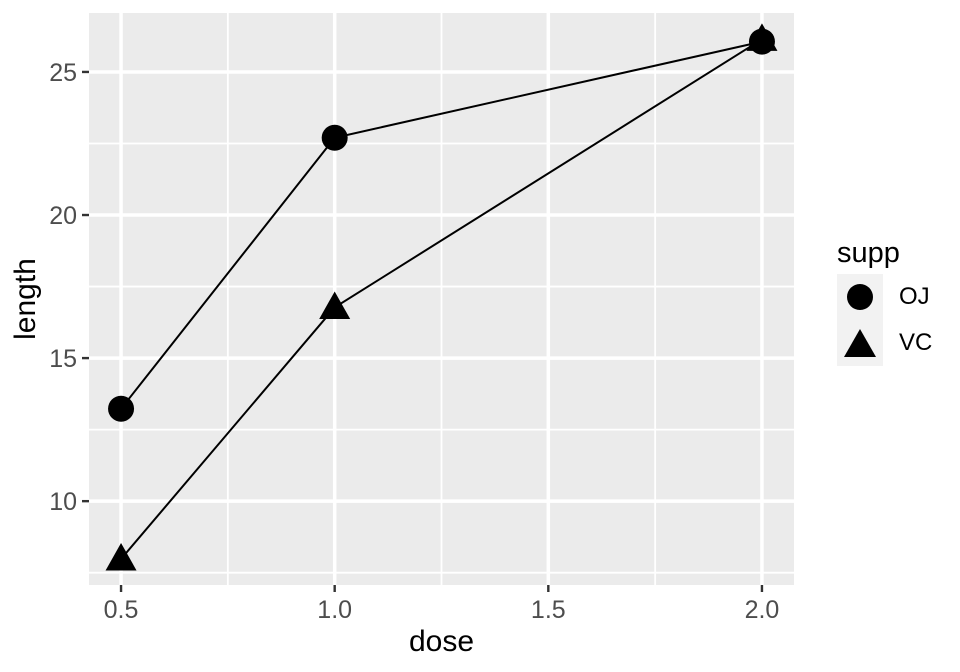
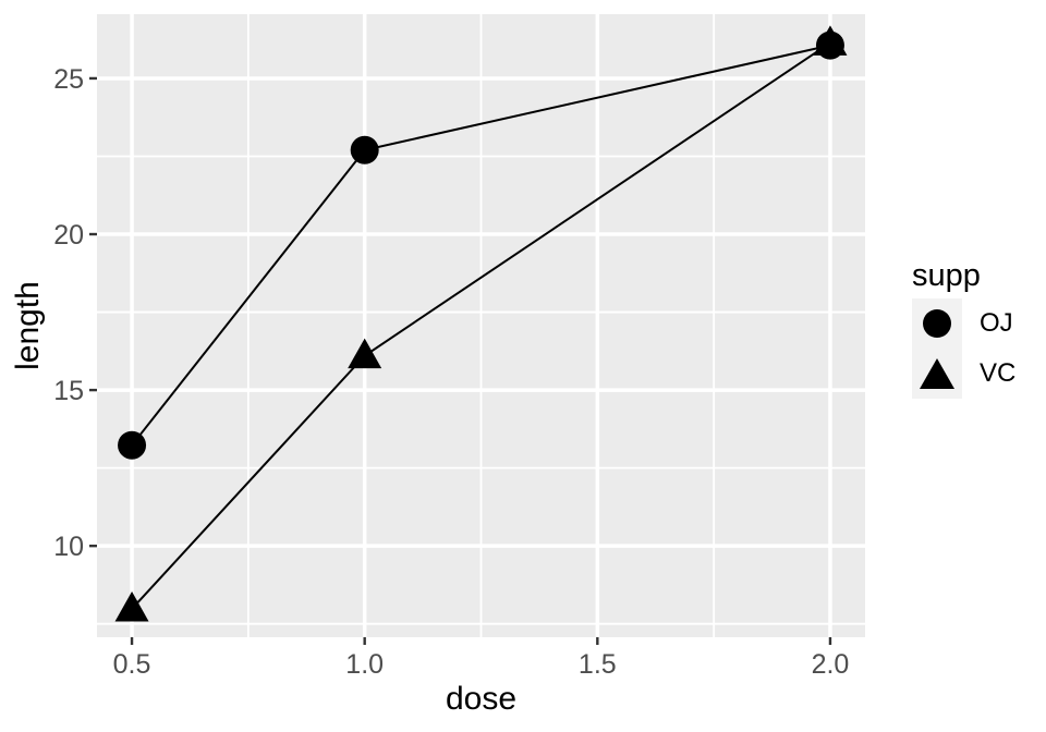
VC/1.0: 16.8 -> 16.1
